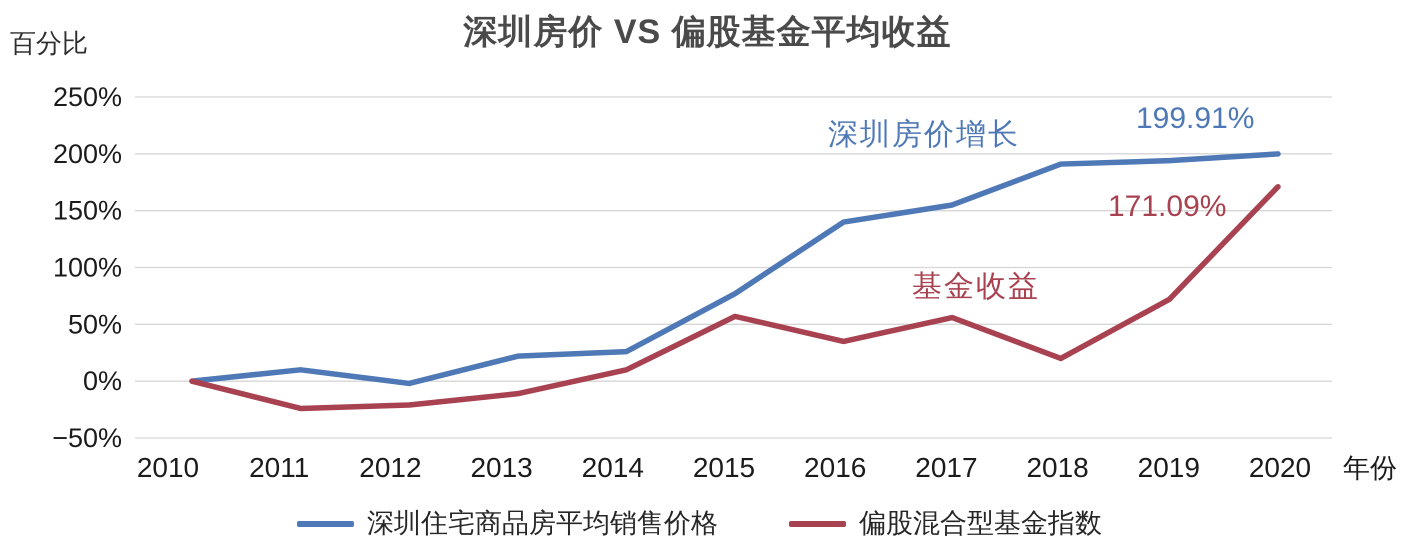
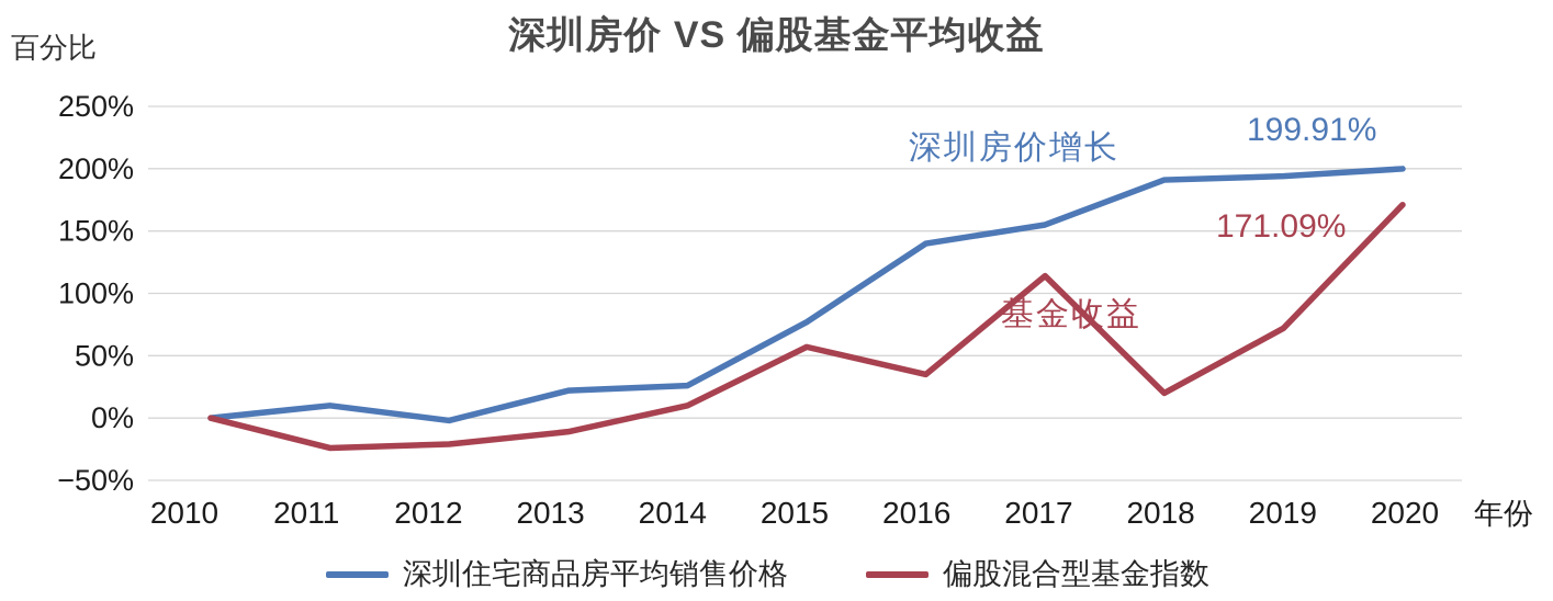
偏股混合型基金指数/2017: 56% -> 114%
